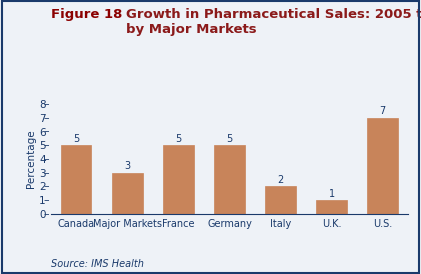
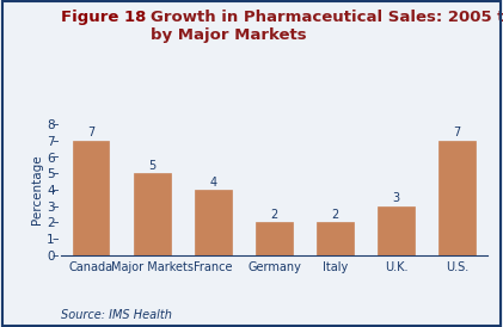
Canada: 5 -> 7
Major Markets: 3 -> 5
France: 5 -> 4
Germany: 5 -> 2
U.K.: 1 -> 3
